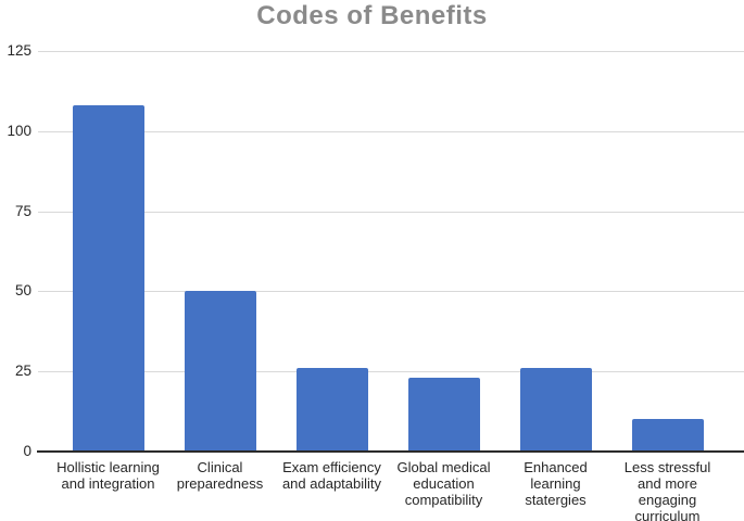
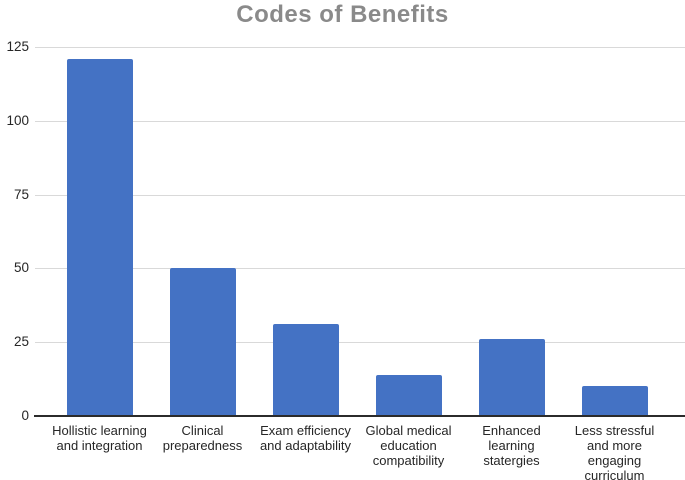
Hollistic learning and integration: 108 -> 121
Exam efficiency and adaptability: 26 -> 31
Global medical education compatibility: 23 -> 14
